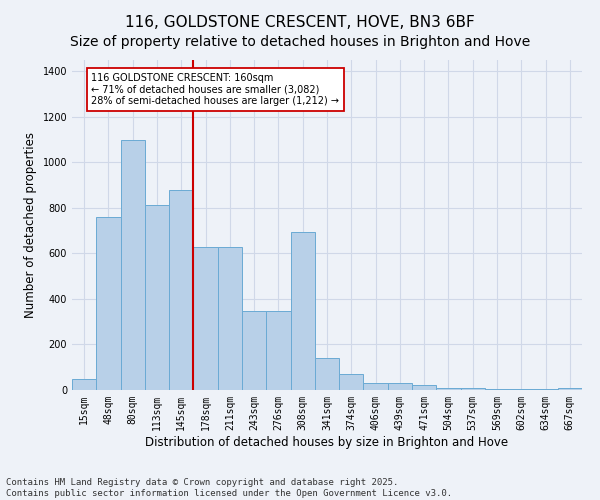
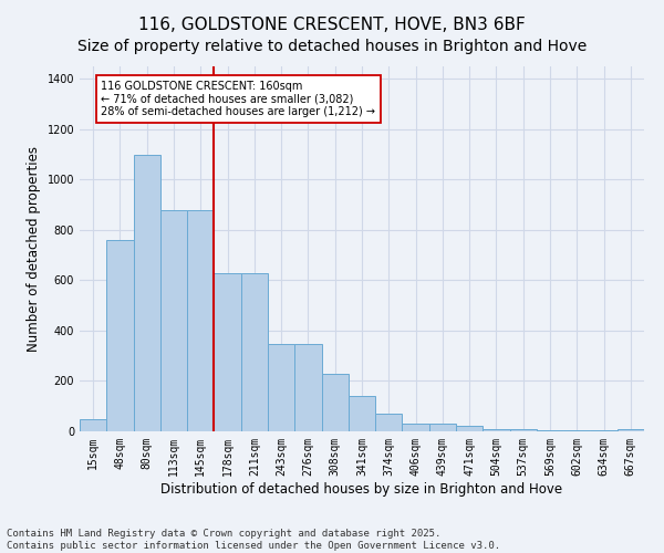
113sqm: 815 -> 880
308sqm: 695 -> 230
